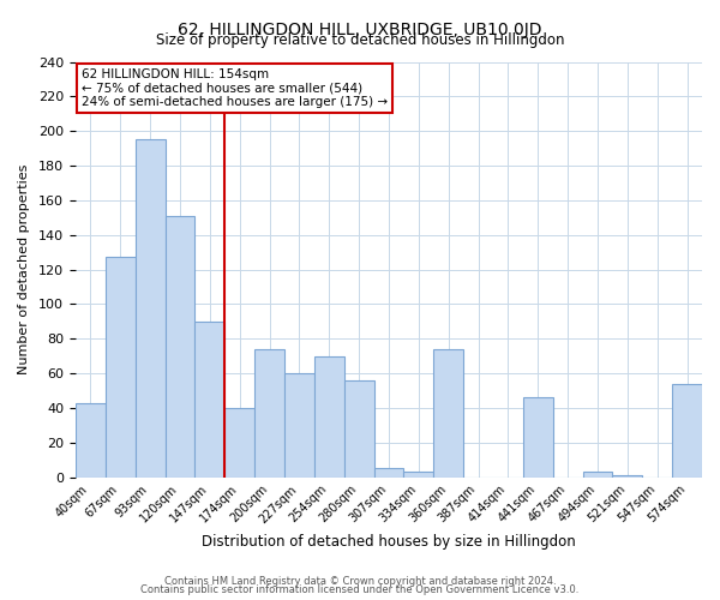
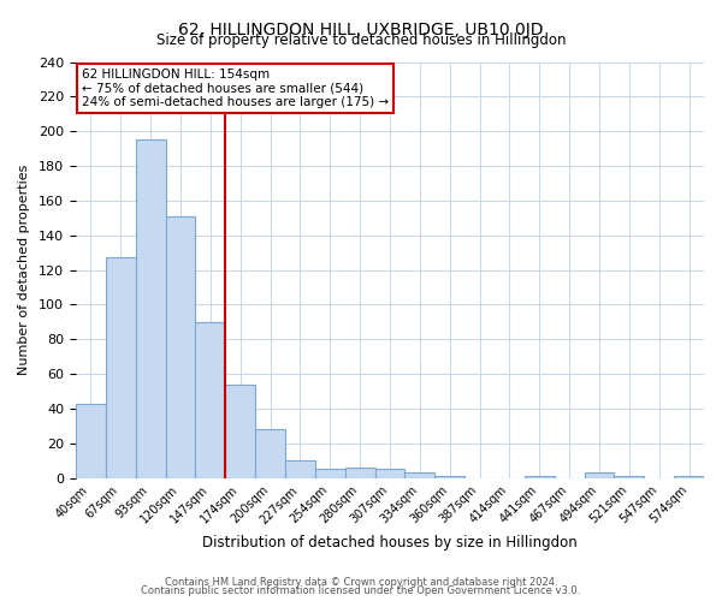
174sqm: 40 -> 54
200sqm: 74 -> 28
227sqm: 60 -> 10
254sqm: 70 -> 5
280sqm: 56 -> 6
360sqm: 74 -> 1
441sqm: 46 -> 1
574sqm: 54 -> 1
